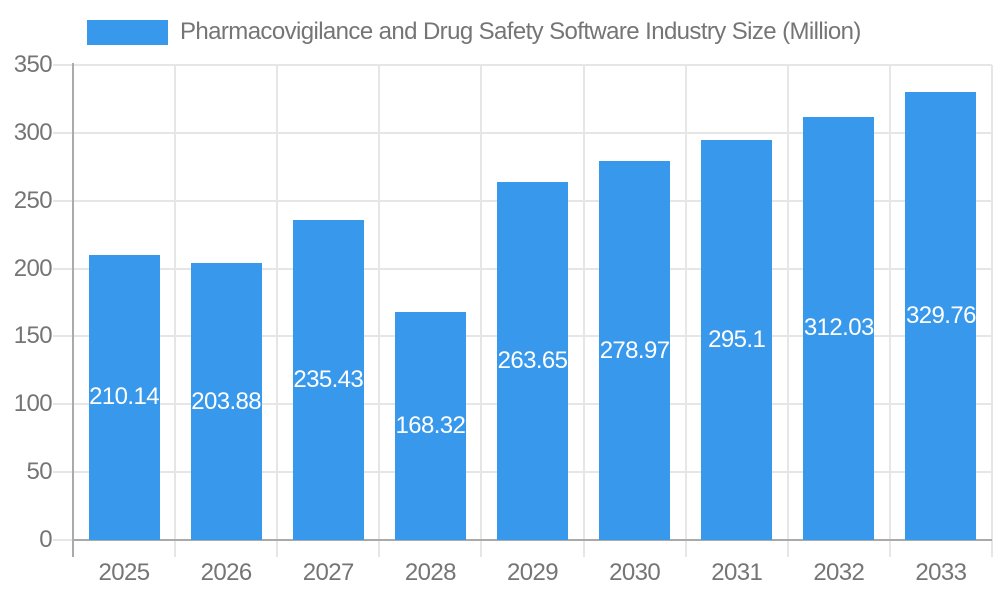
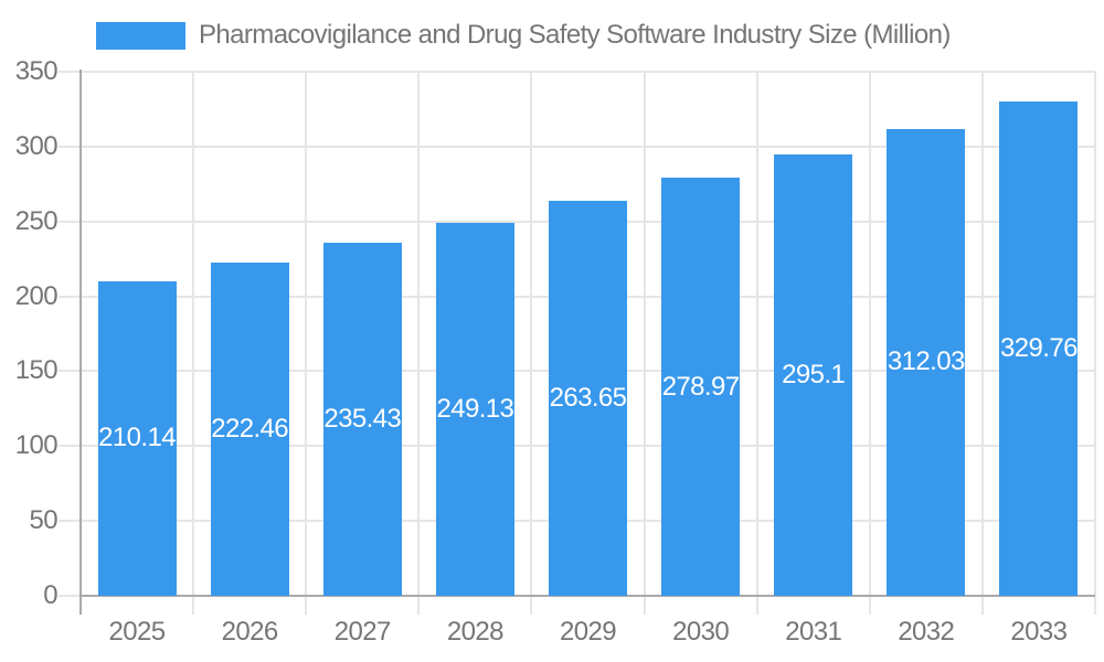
2026: 203.88 -> 222.46
2028: 168.32 -> 249.13
